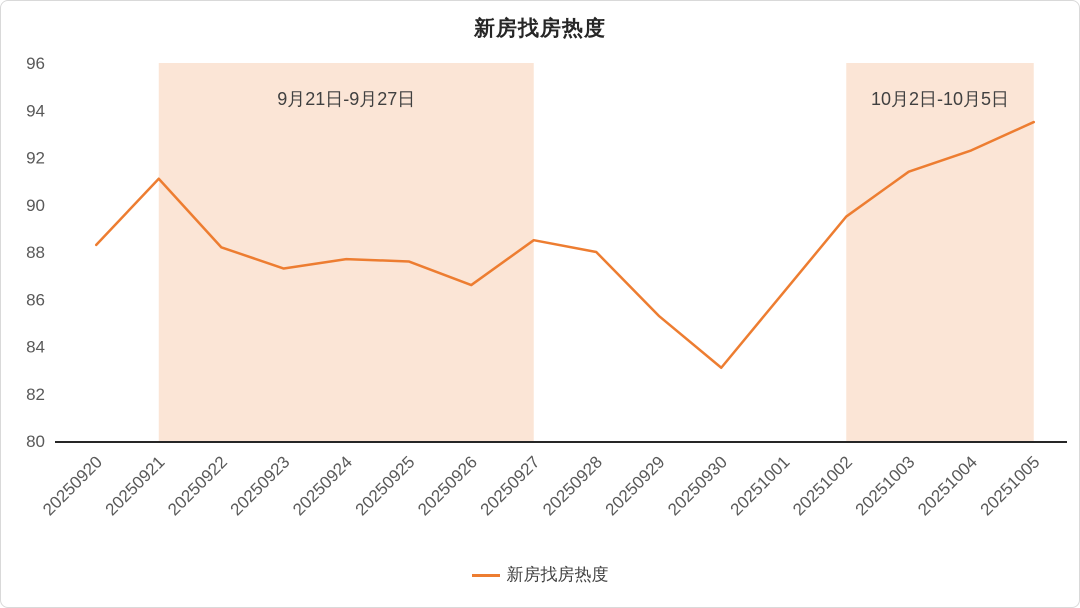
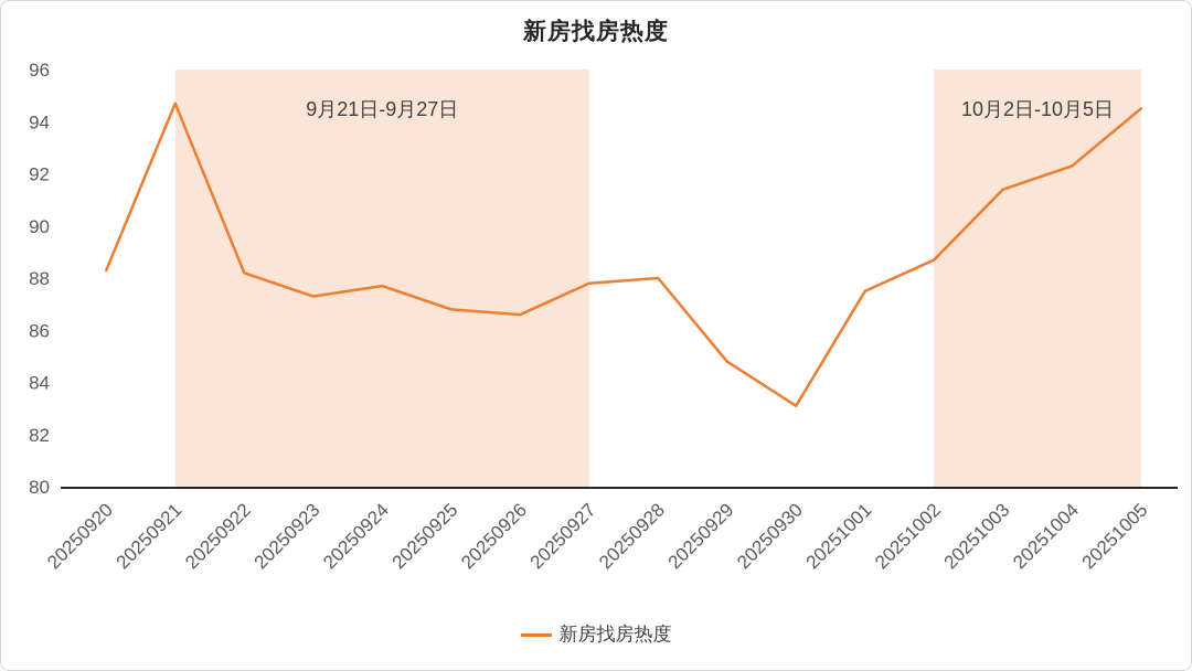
20250921: 91.1 -> 94.7
20250925: 87.6 -> 86.8
20250927: 88.5 -> 87.8
20250929: 85.3 -> 84.8
20251001: 86.3 -> 87.5
20251002: 89.5 -> 88.7
20251005: 93.5 -> 94.5
